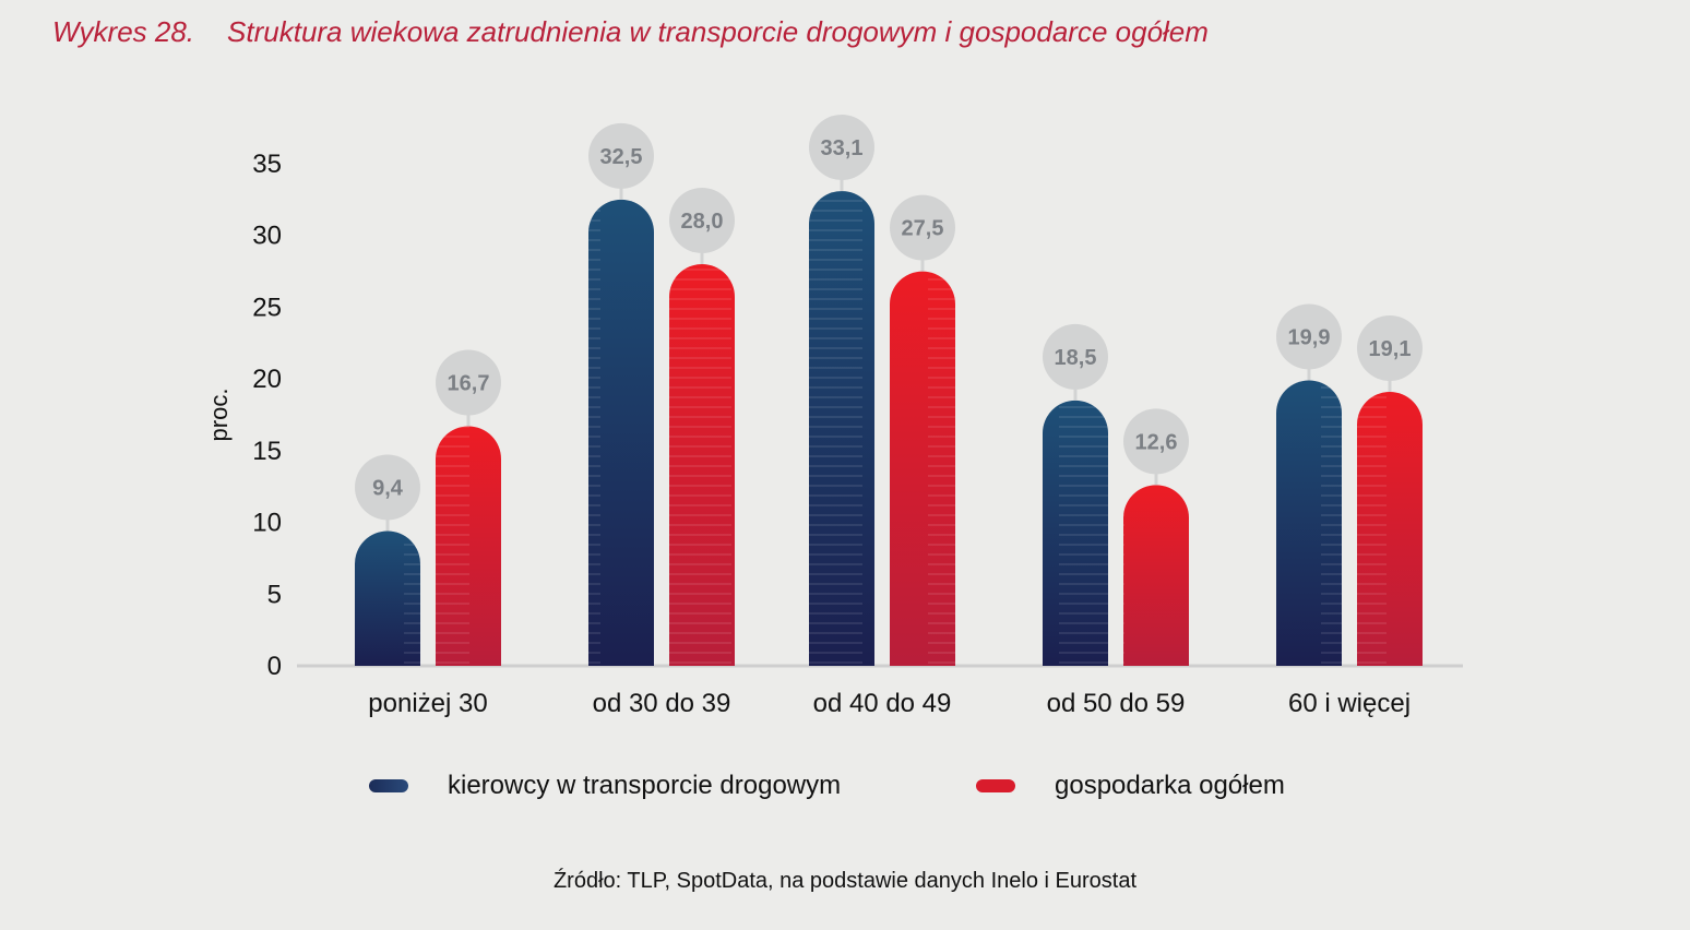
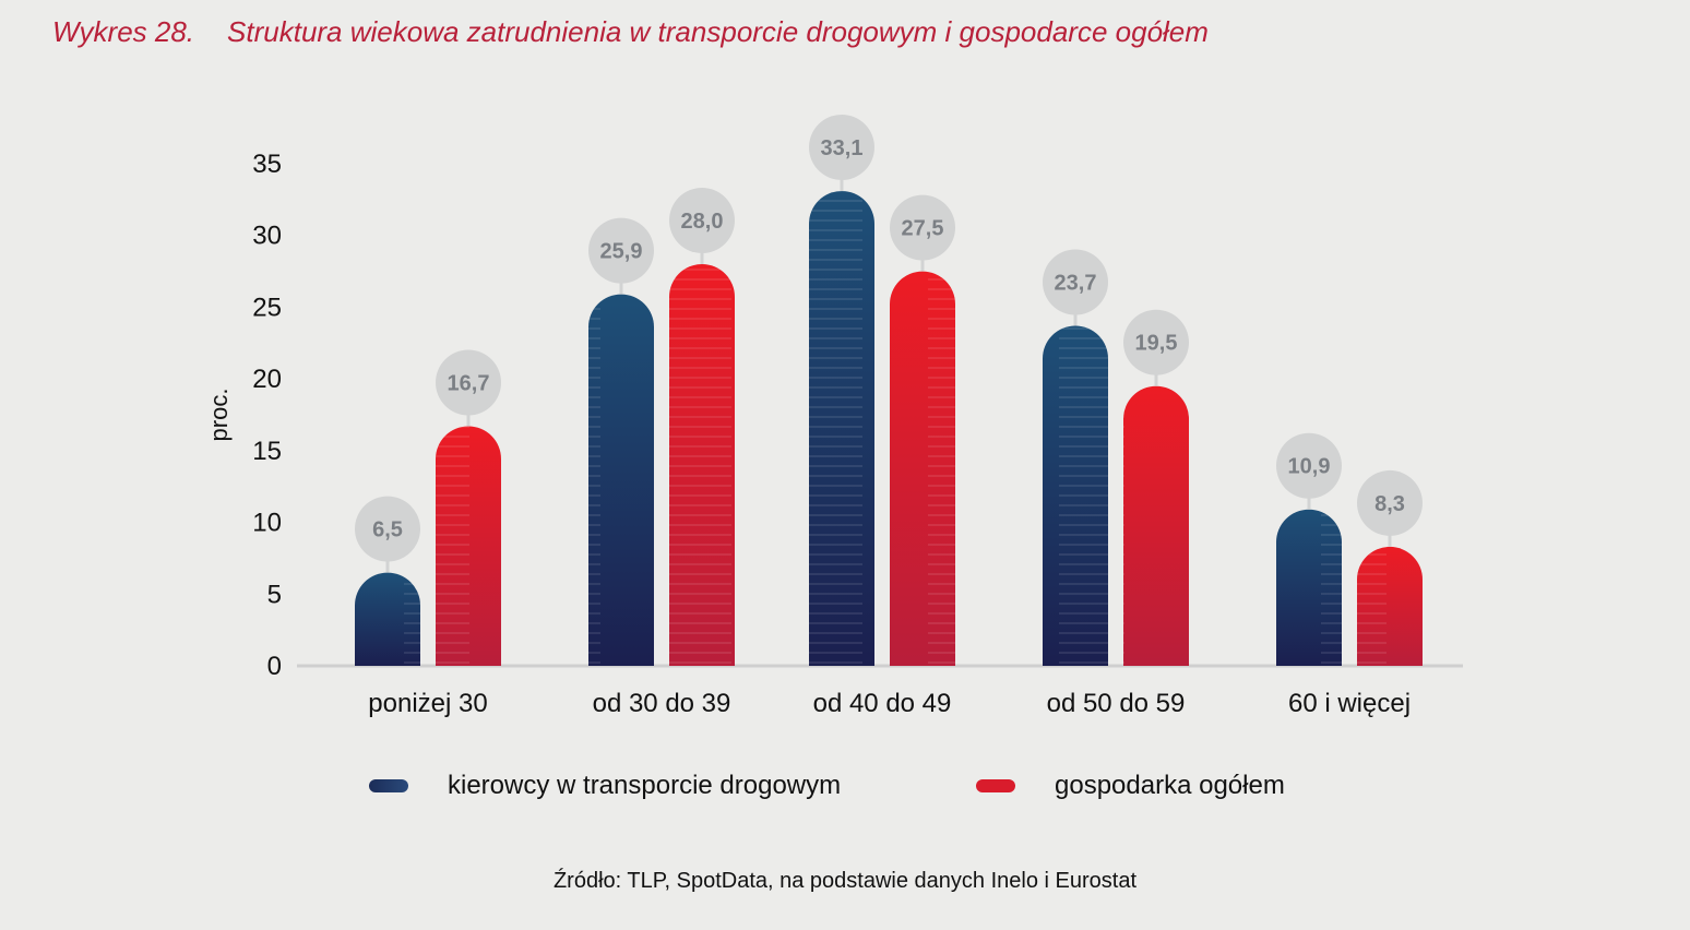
kierowcy w transporcie drogowym/poniżej 30: 9,4 -> 6,5
kierowcy w transporcie drogowym/od 30 do 39: 32,5 -> 25,9
kierowcy w transporcie drogowym/od 50 do 59: 18,5 -> 23,7
gospodarka ogółem/od 50 do 59: 12,6 -> 19,5
kierowcy w transporcie drogowym/60 i więcej: 19,9 -> 10,9
gospodarka ogółem/60 i więcej: 19,1 -> 8,3
